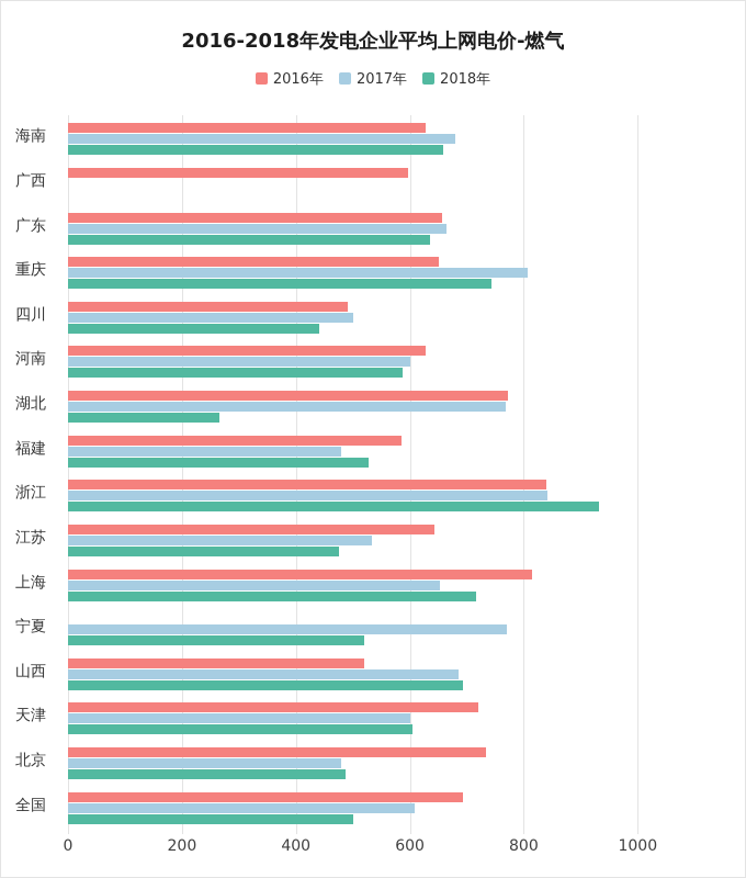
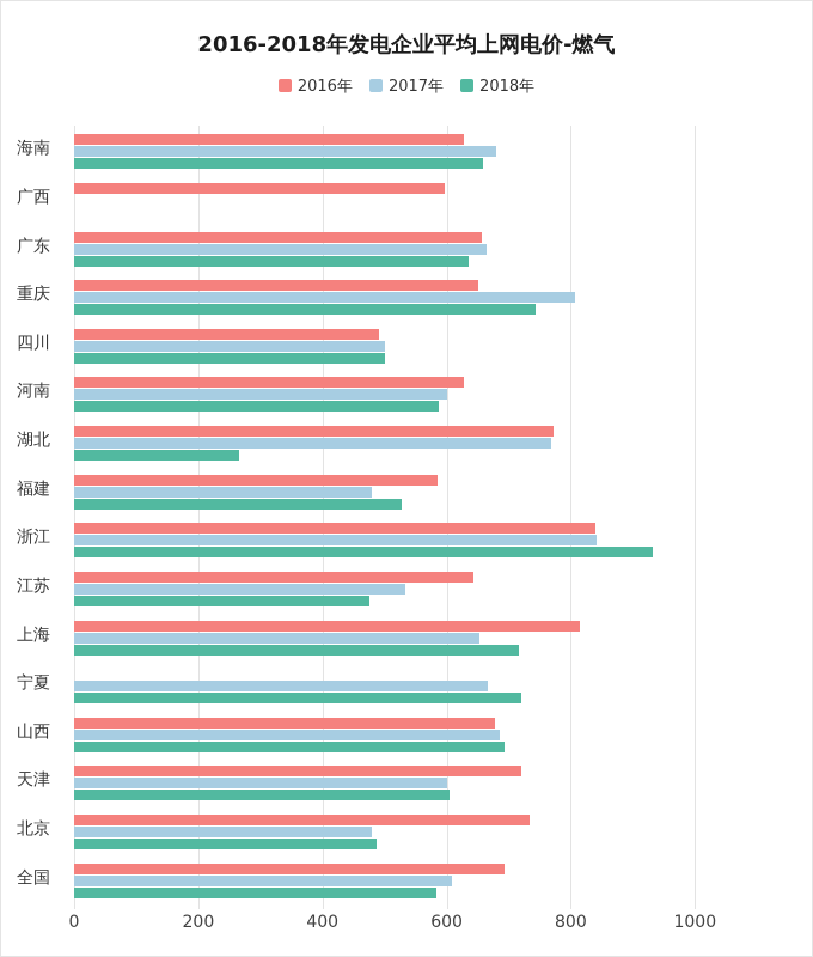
2018年/四川: 440 -> 500
2017年/宁夏: 770 -> 670
2018年/宁夏: 520 -> 720
2016年/山西: 520 -> 680
2018年/全国: 500 -> 580
